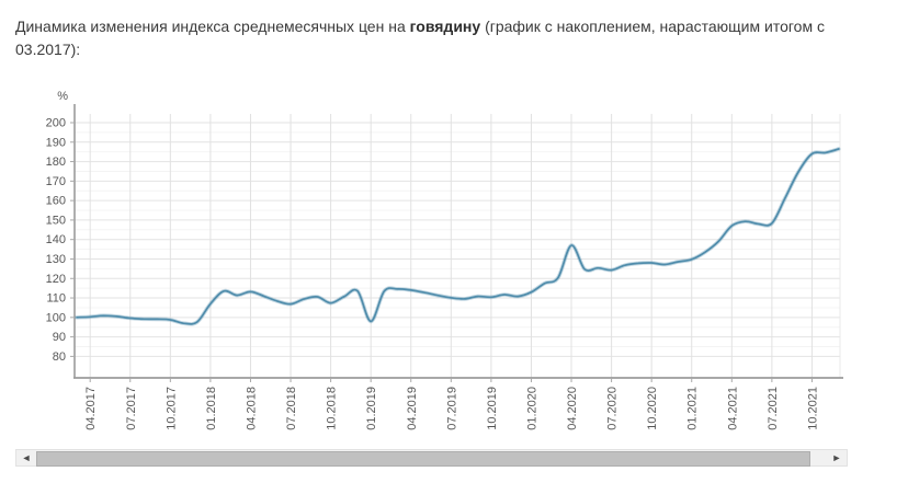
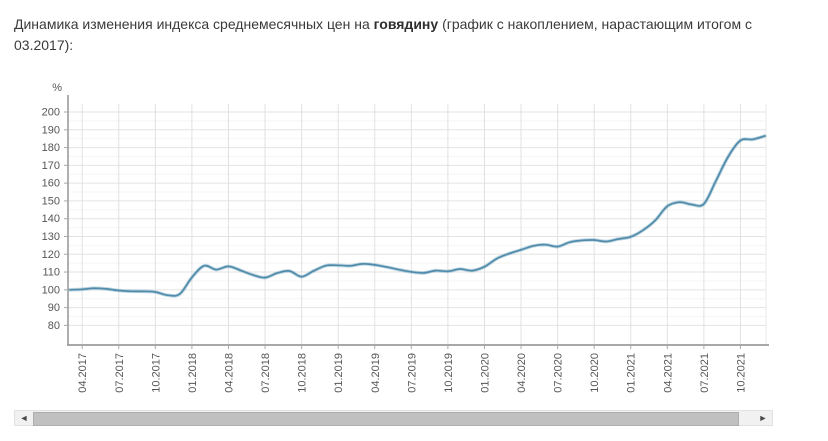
01.2019: 98 -> 114
04.2020: 137 -> 122
